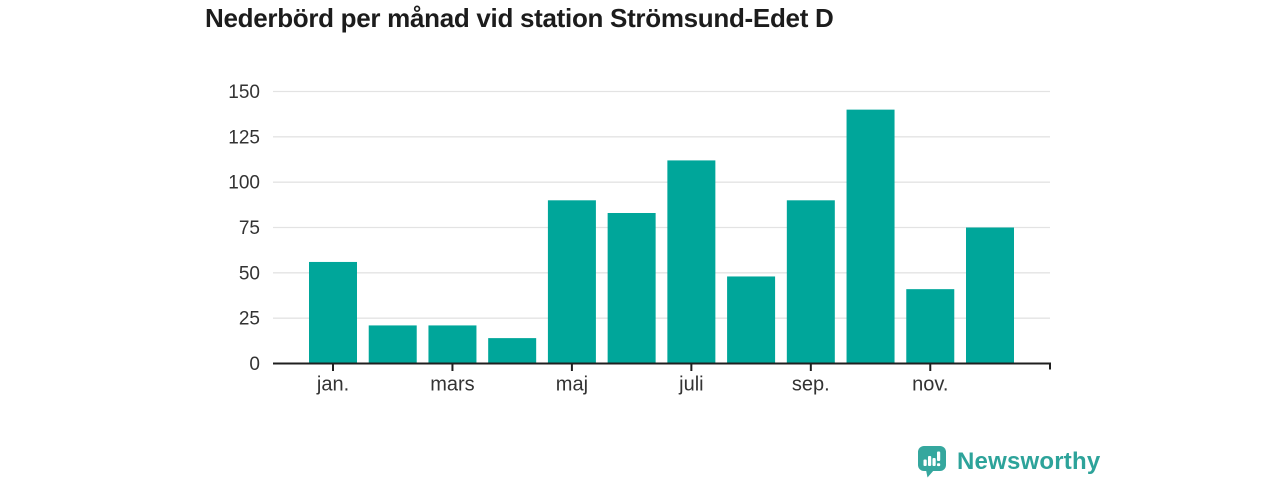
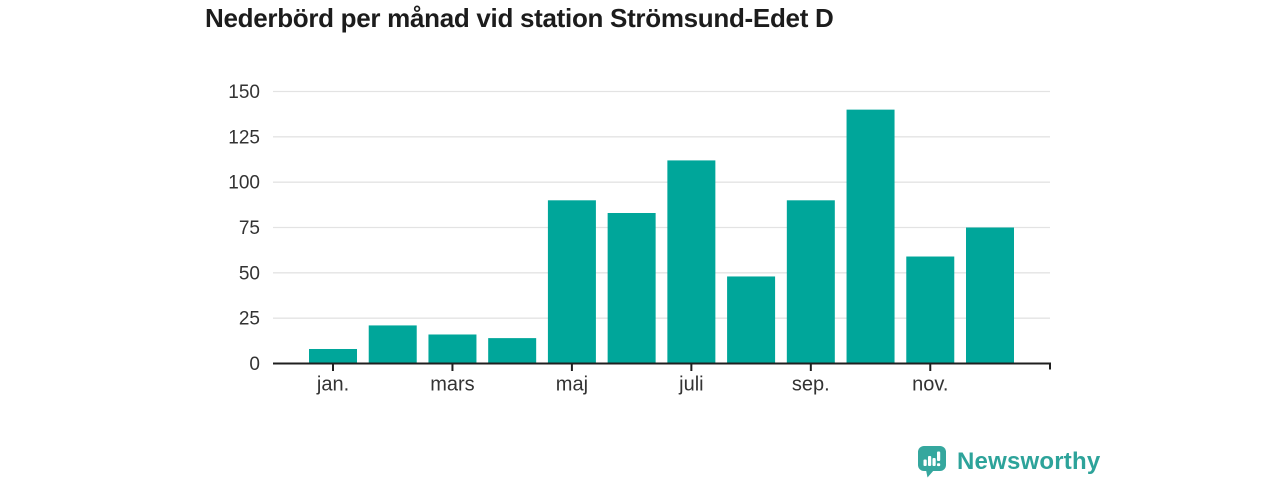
jan.: 56 -> 8
mars: 21 -> 16
nov.: 41 -> 59
